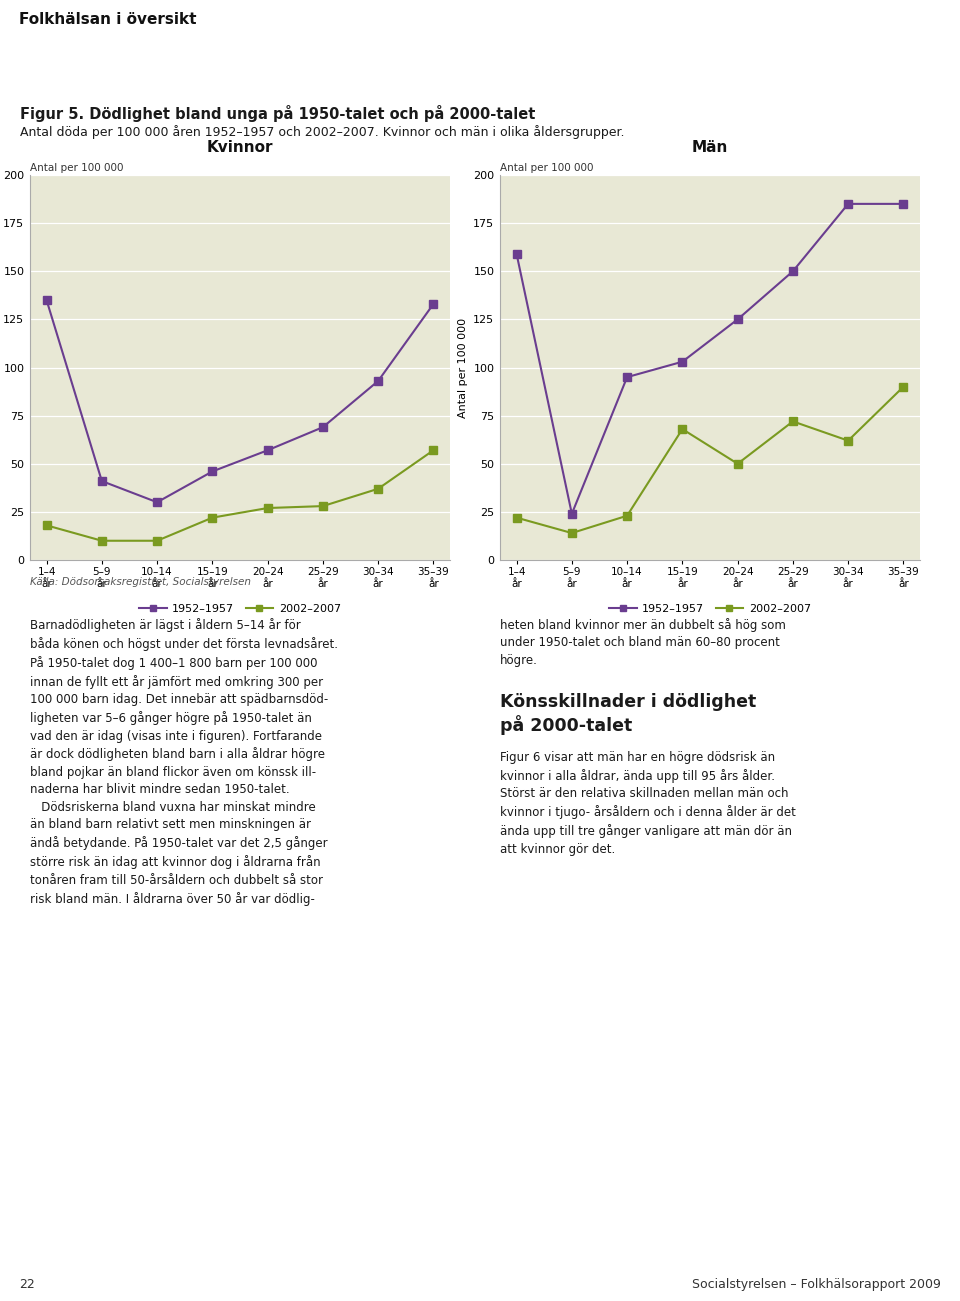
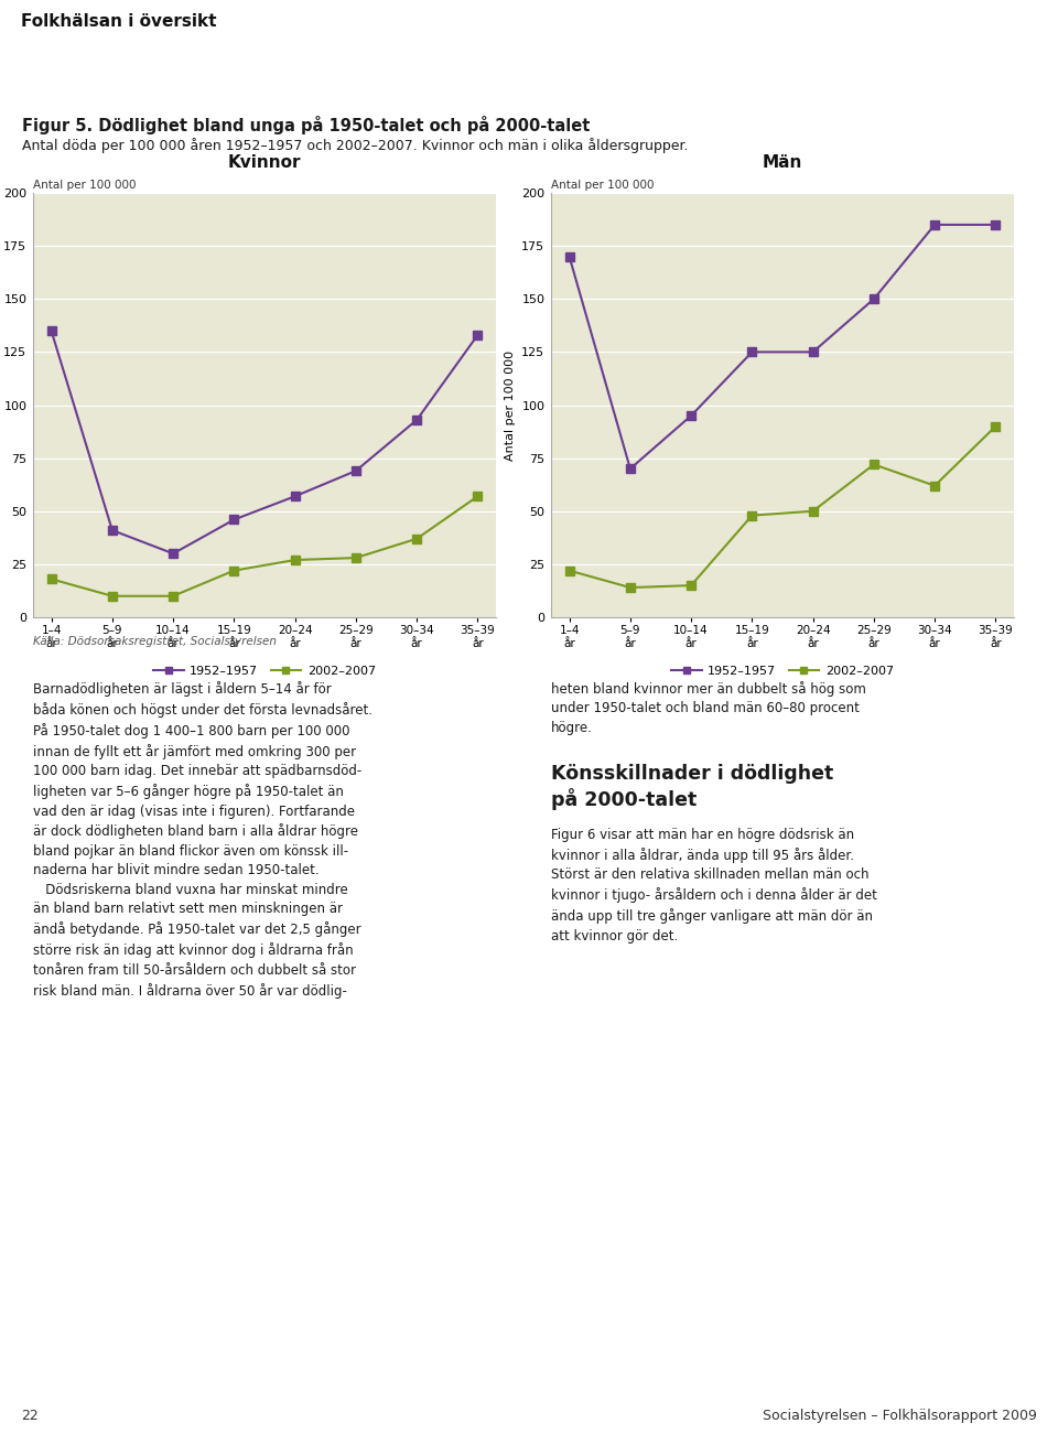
1952–1957/1–4 år: 159 -> 170
1952–1957/5–9 år: 24 -> 70
2002–2007/10–14 år: 23 -> 15
1952–1957/15–19 år: 103 -> 125
2002–2007/15–19 år: 68 -> 48
